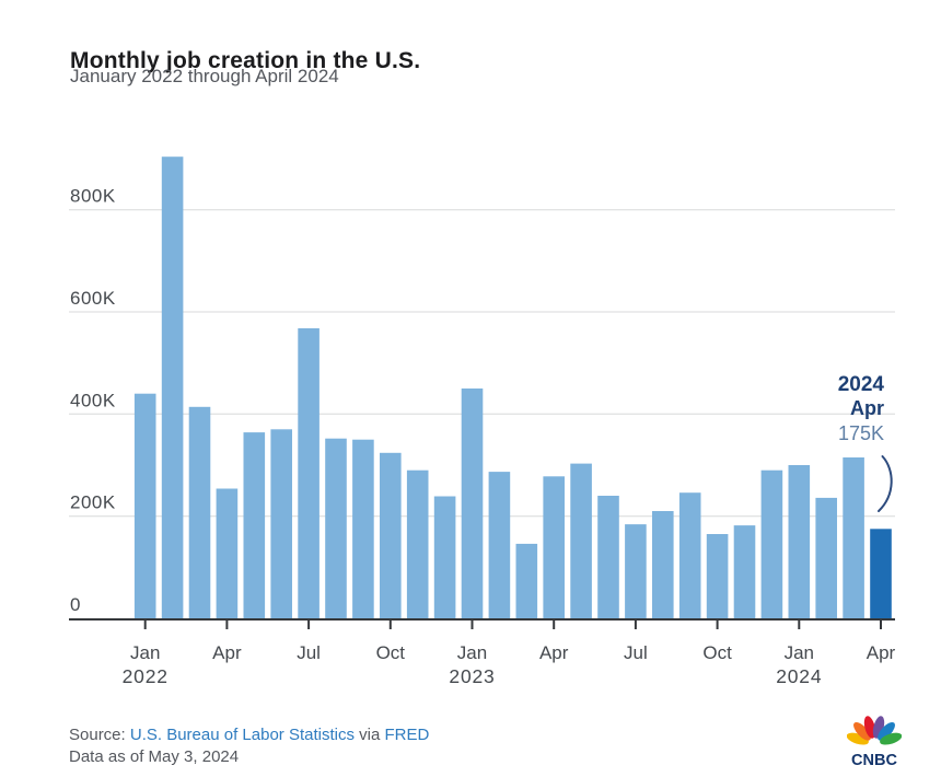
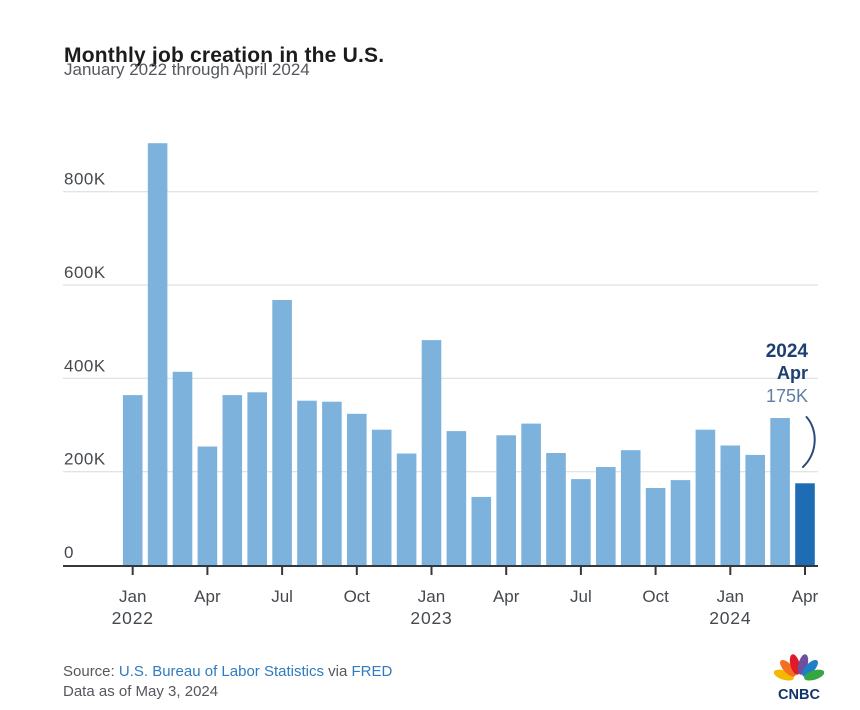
Jan 2022: 440K -> 360K
Jan 2023: 450K -> 480K
Jan 2024: 300K -> 260K
